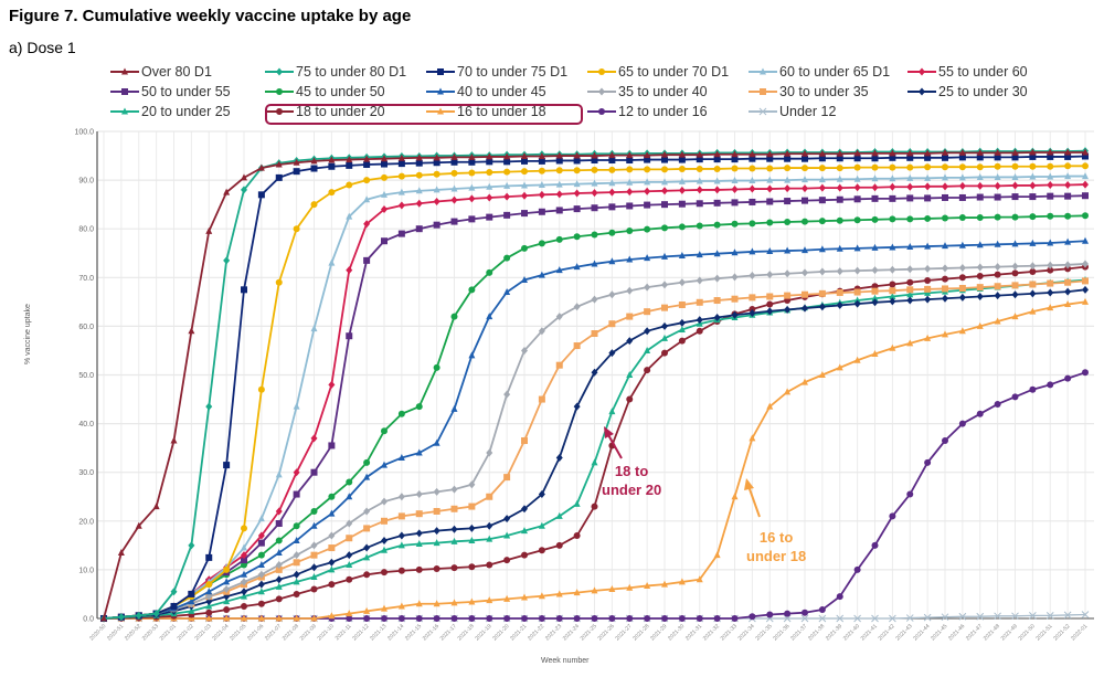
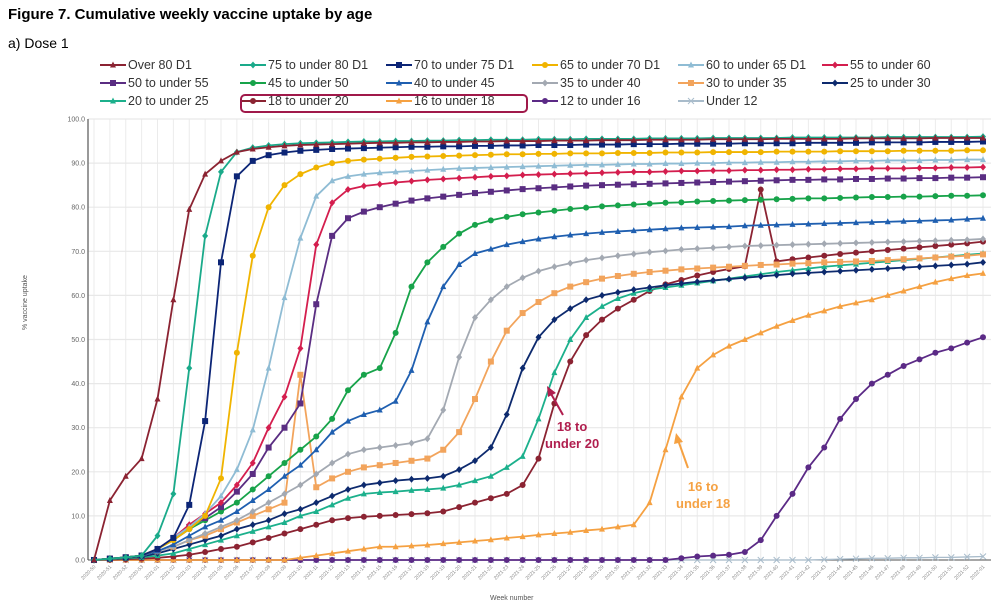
30 to under 35/2021-10: 14 -> 42
18 to under 20/2021-39: 67 -> 84
